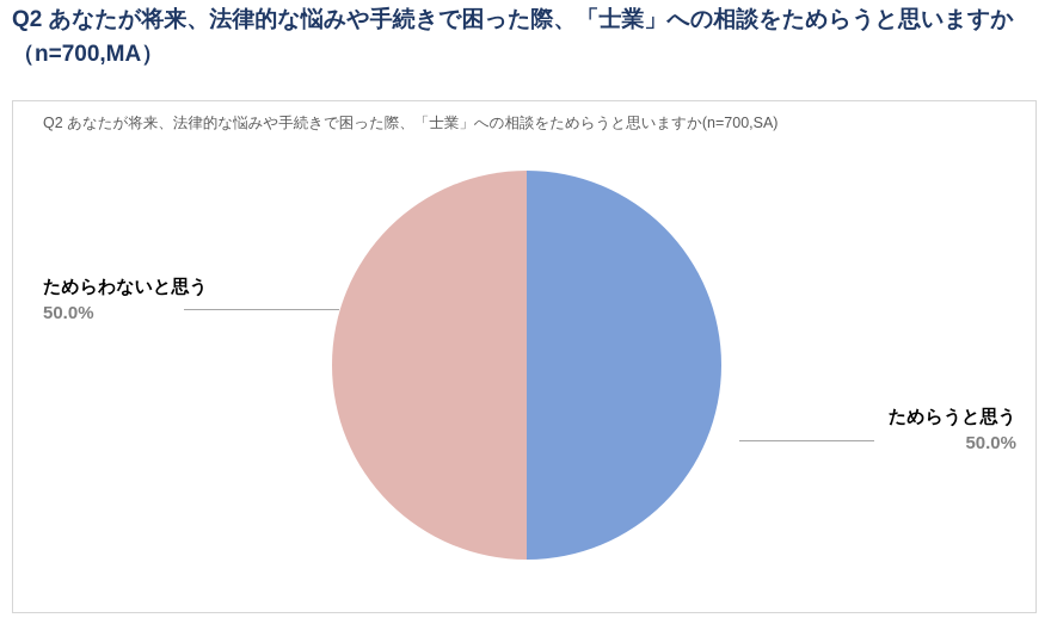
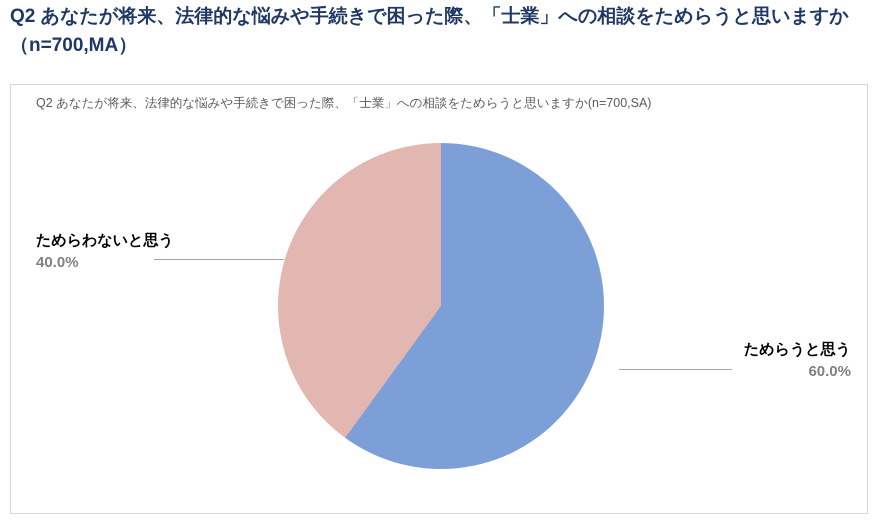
ためらうと思う: 50.0% -> 60.0%
ためらわないと思う: 50.0% -> 40.0%
